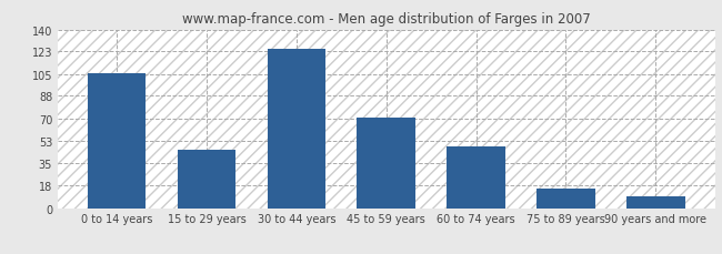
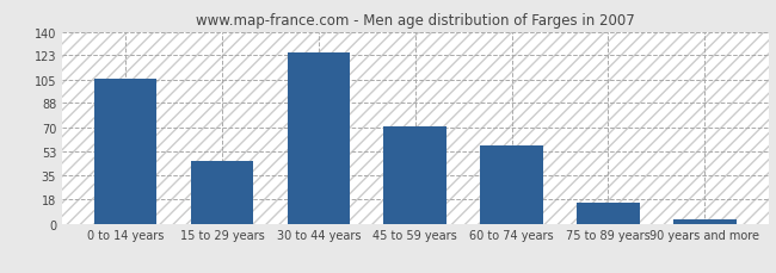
60 to 74 years: 48 -> 57
90 years and more: 9 -> 3
